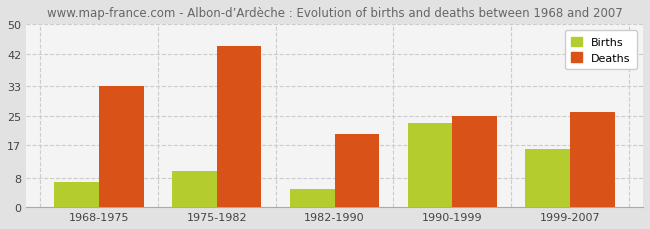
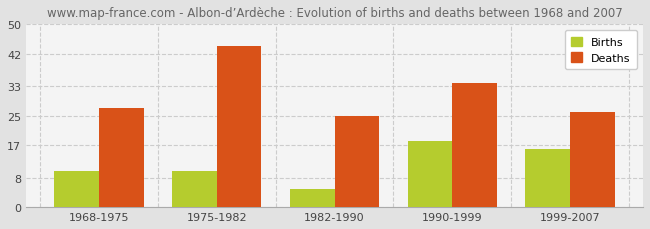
Births/1968-1975: 7 -> 10
Deaths/1968-1975: 33 -> 27
Deaths/1982-1990: 20 -> 25
Births/1990-1999: 23 -> 18
Deaths/1990-1999: 25 -> 34
